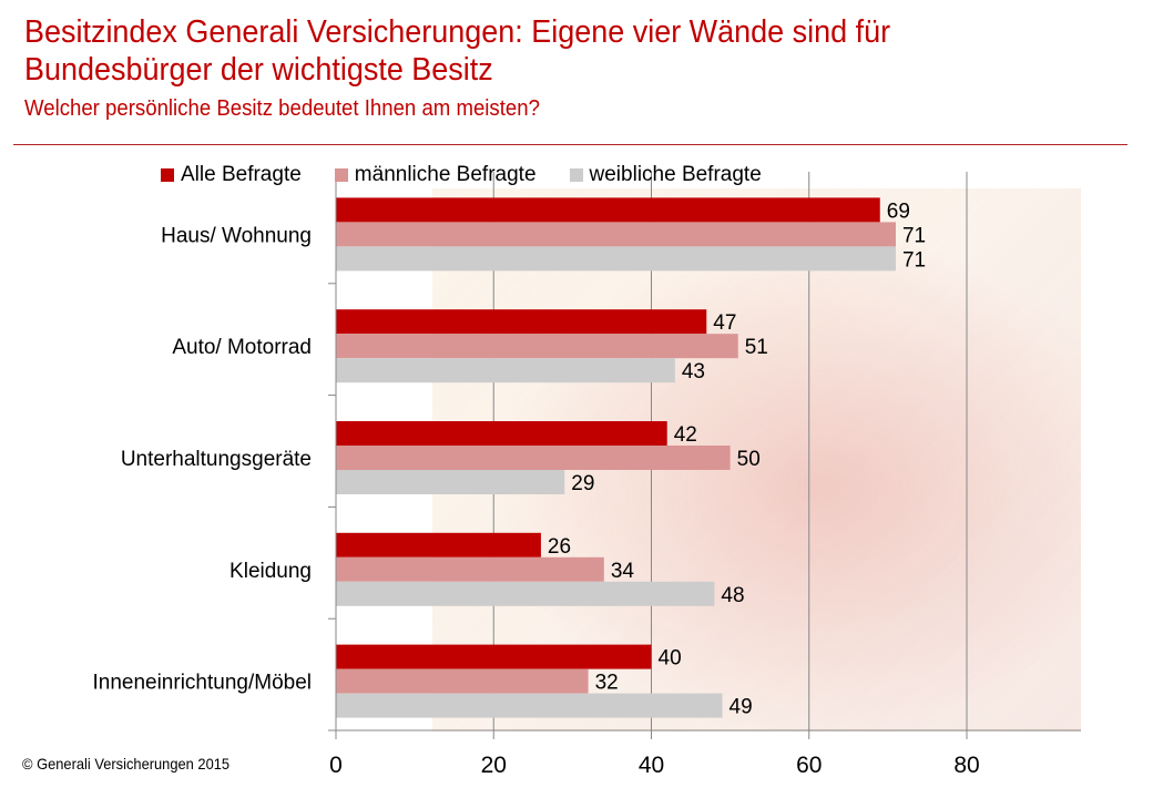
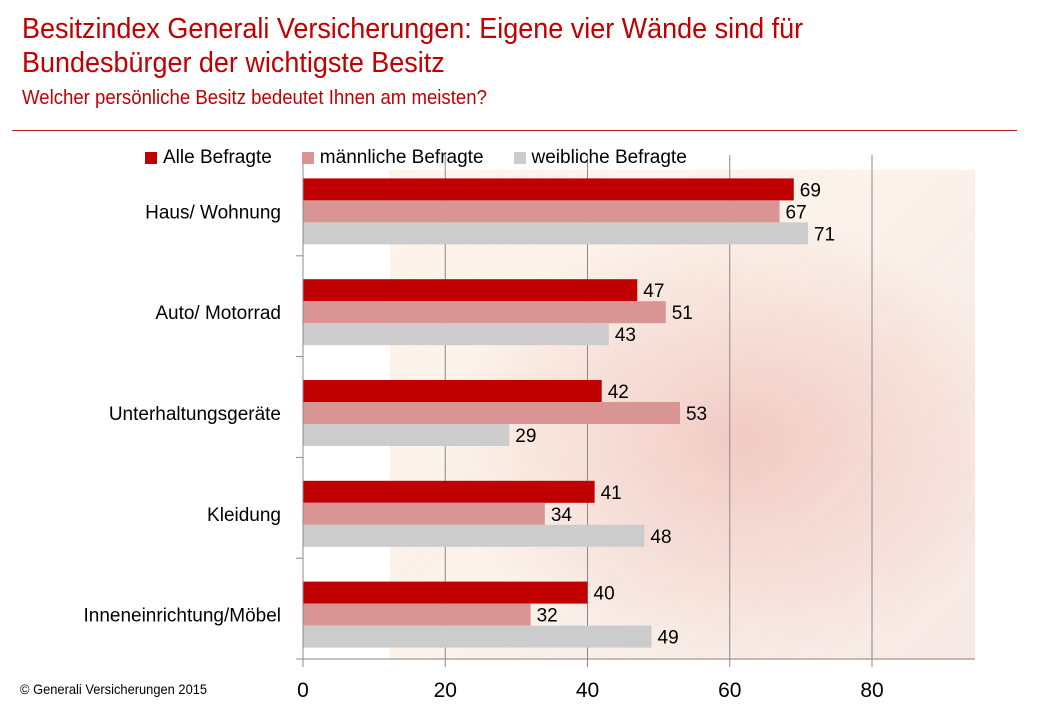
männliche Befragte/Haus/ Wohnung: 71 -> 67
männliche Befragte/Unterhaltungsgeräte: 50 -> 53
Alle Befragte/Kleidung: 26 -> 41
